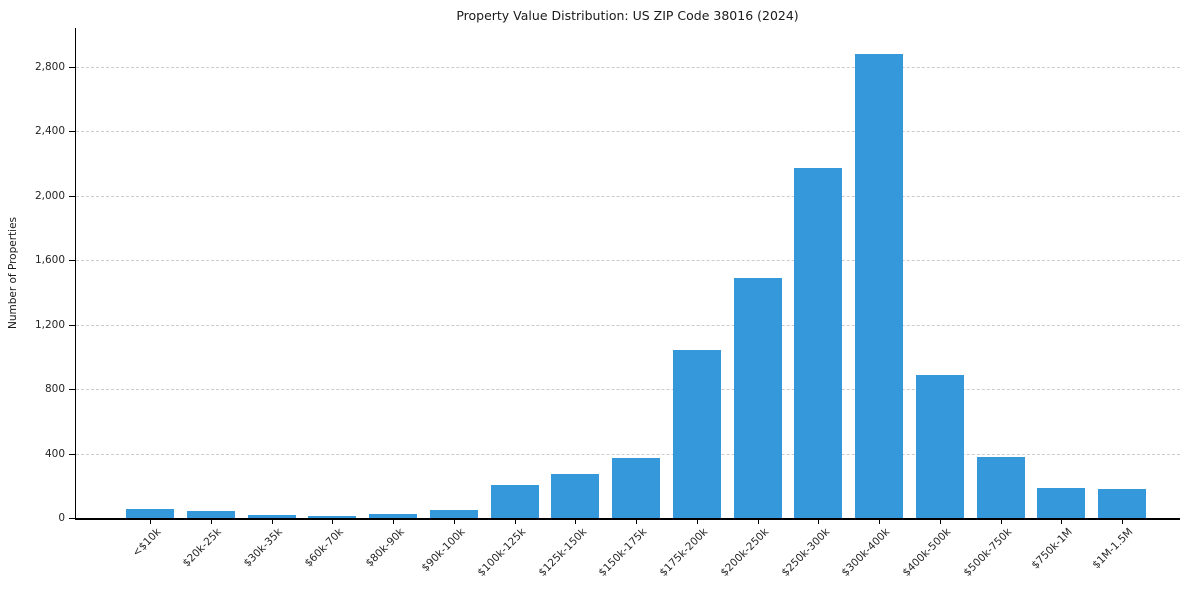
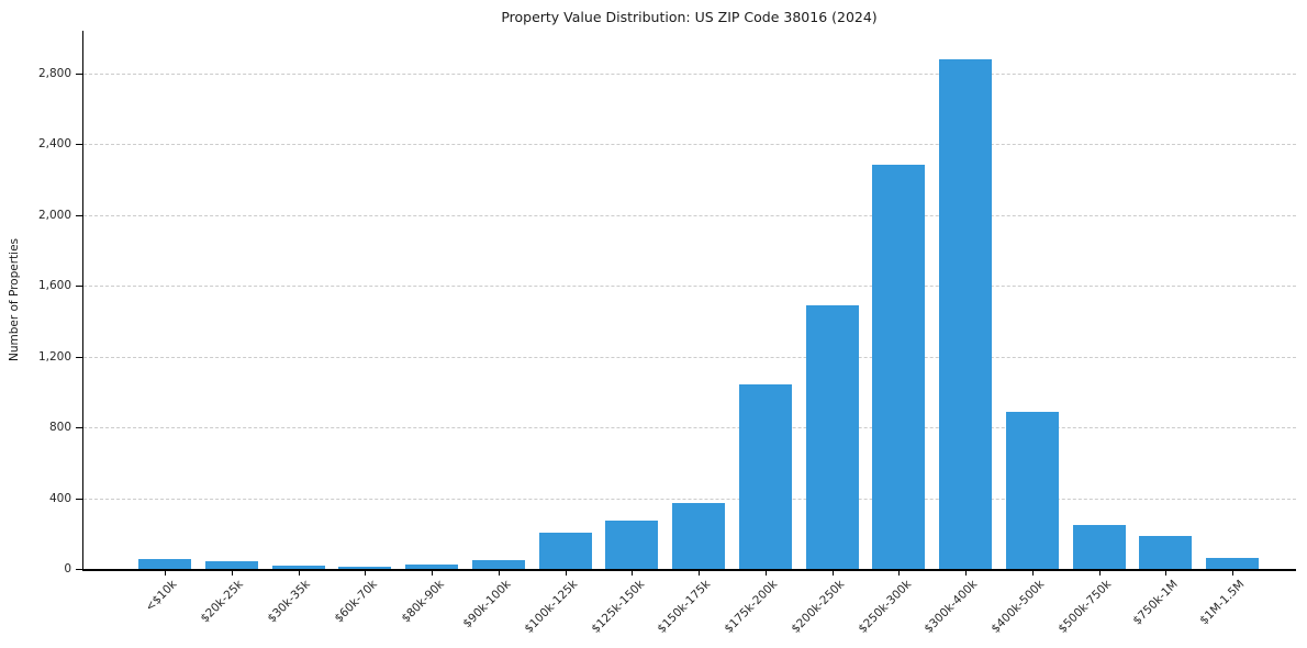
$250k-300k: 2170 -> 2280
$500k-750k: 380 -> 250
$1M-1.5M: 180 -> 60
